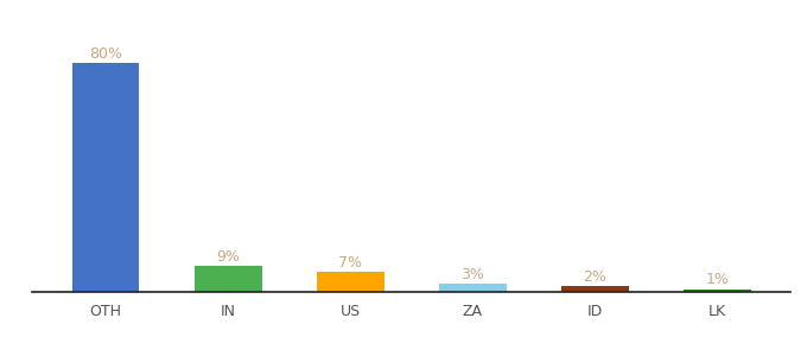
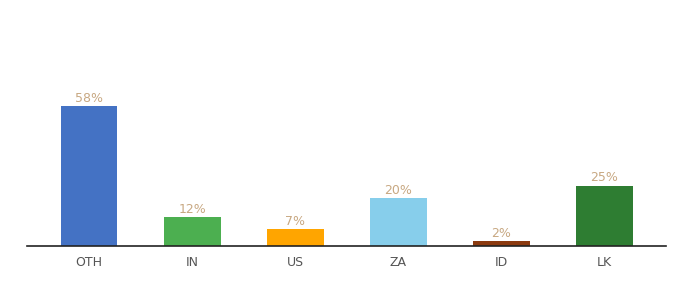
OTH: 80% -> 58%
IN: 9% -> 12%
ZA: 3% -> 20%
LK: 1% -> 25%
